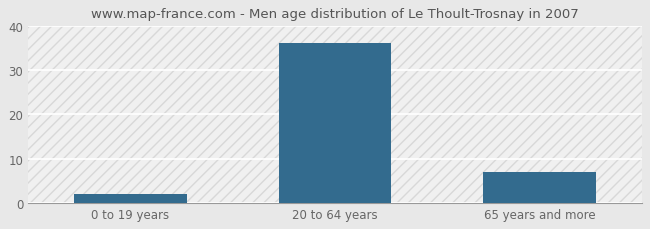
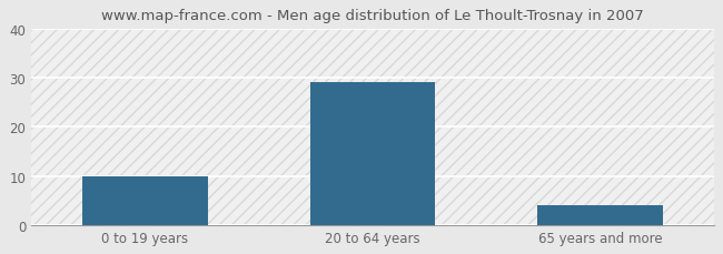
0 to 19 years: 2 -> 10
20 to 64 years: 36 -> 29
65 years and more: 7 -> 4
